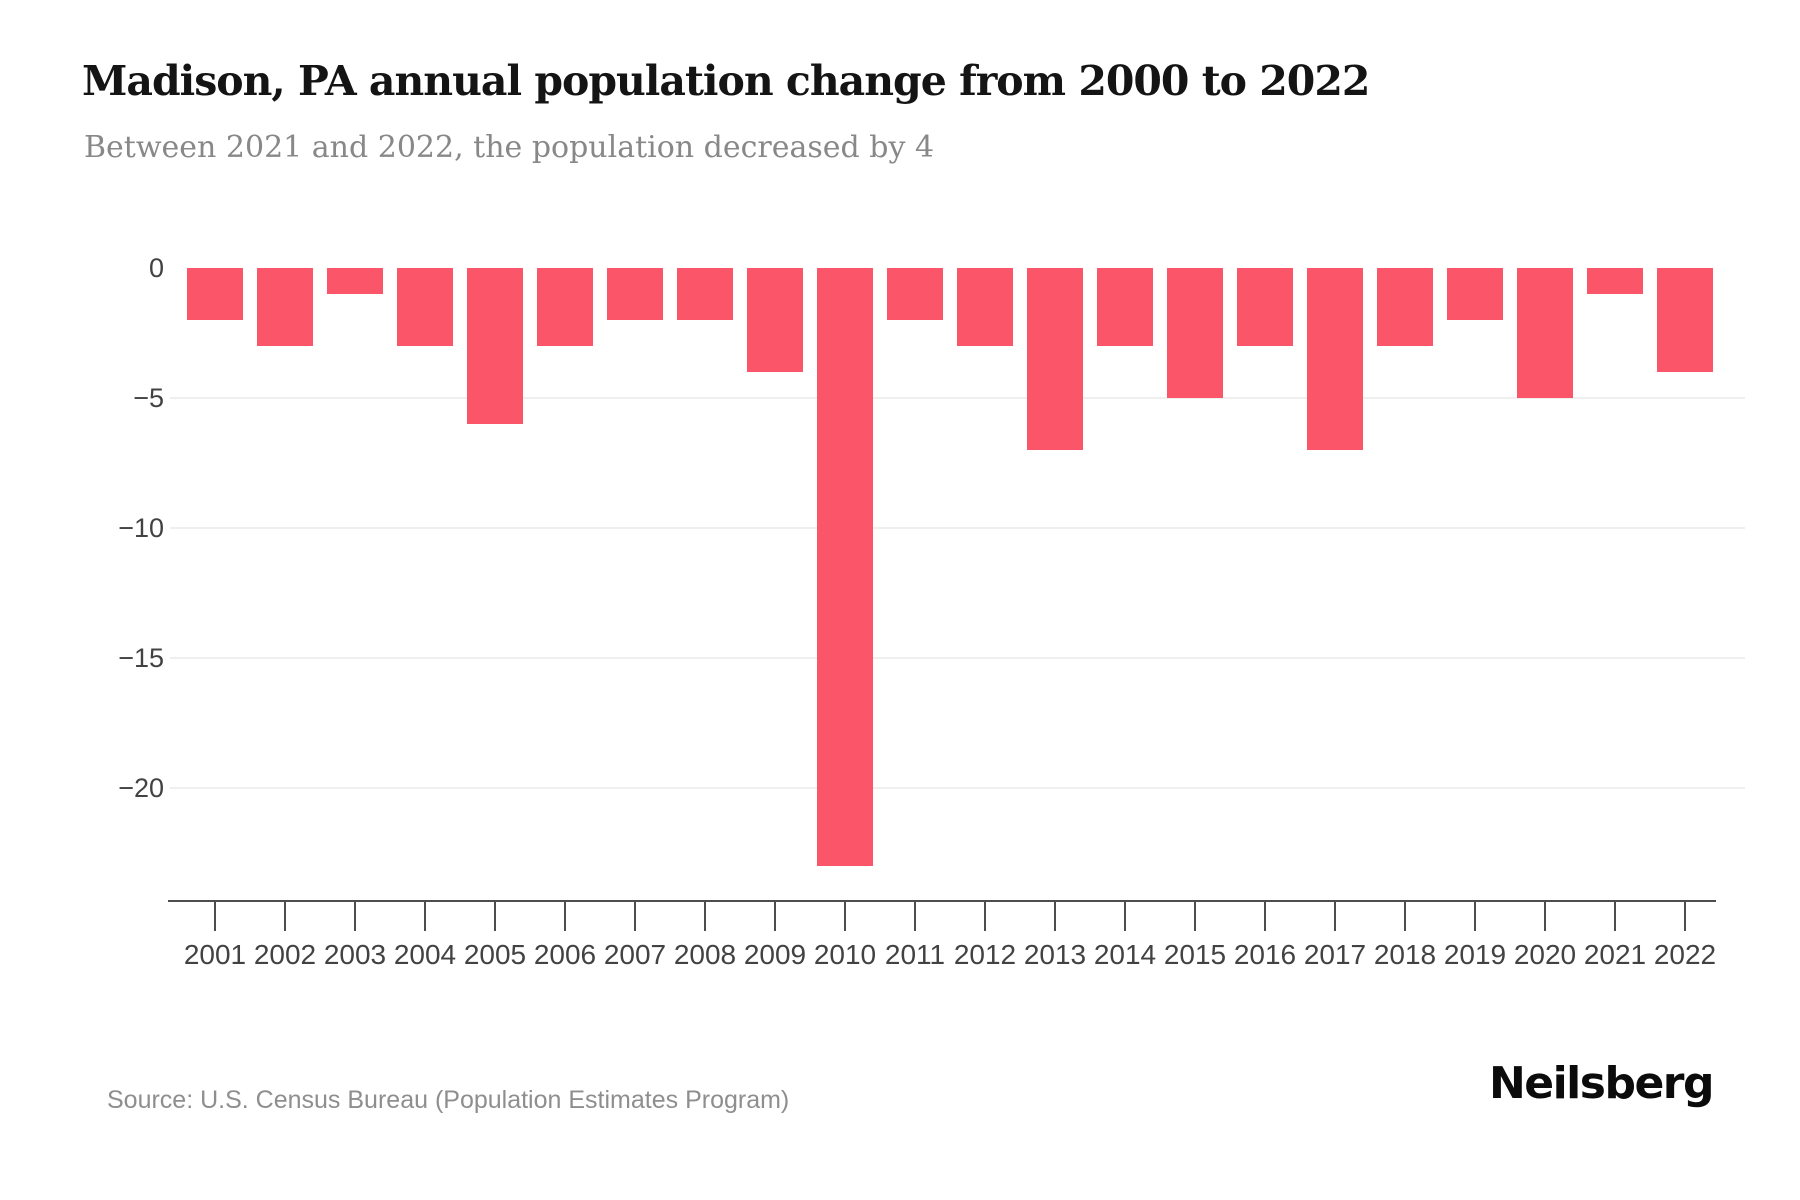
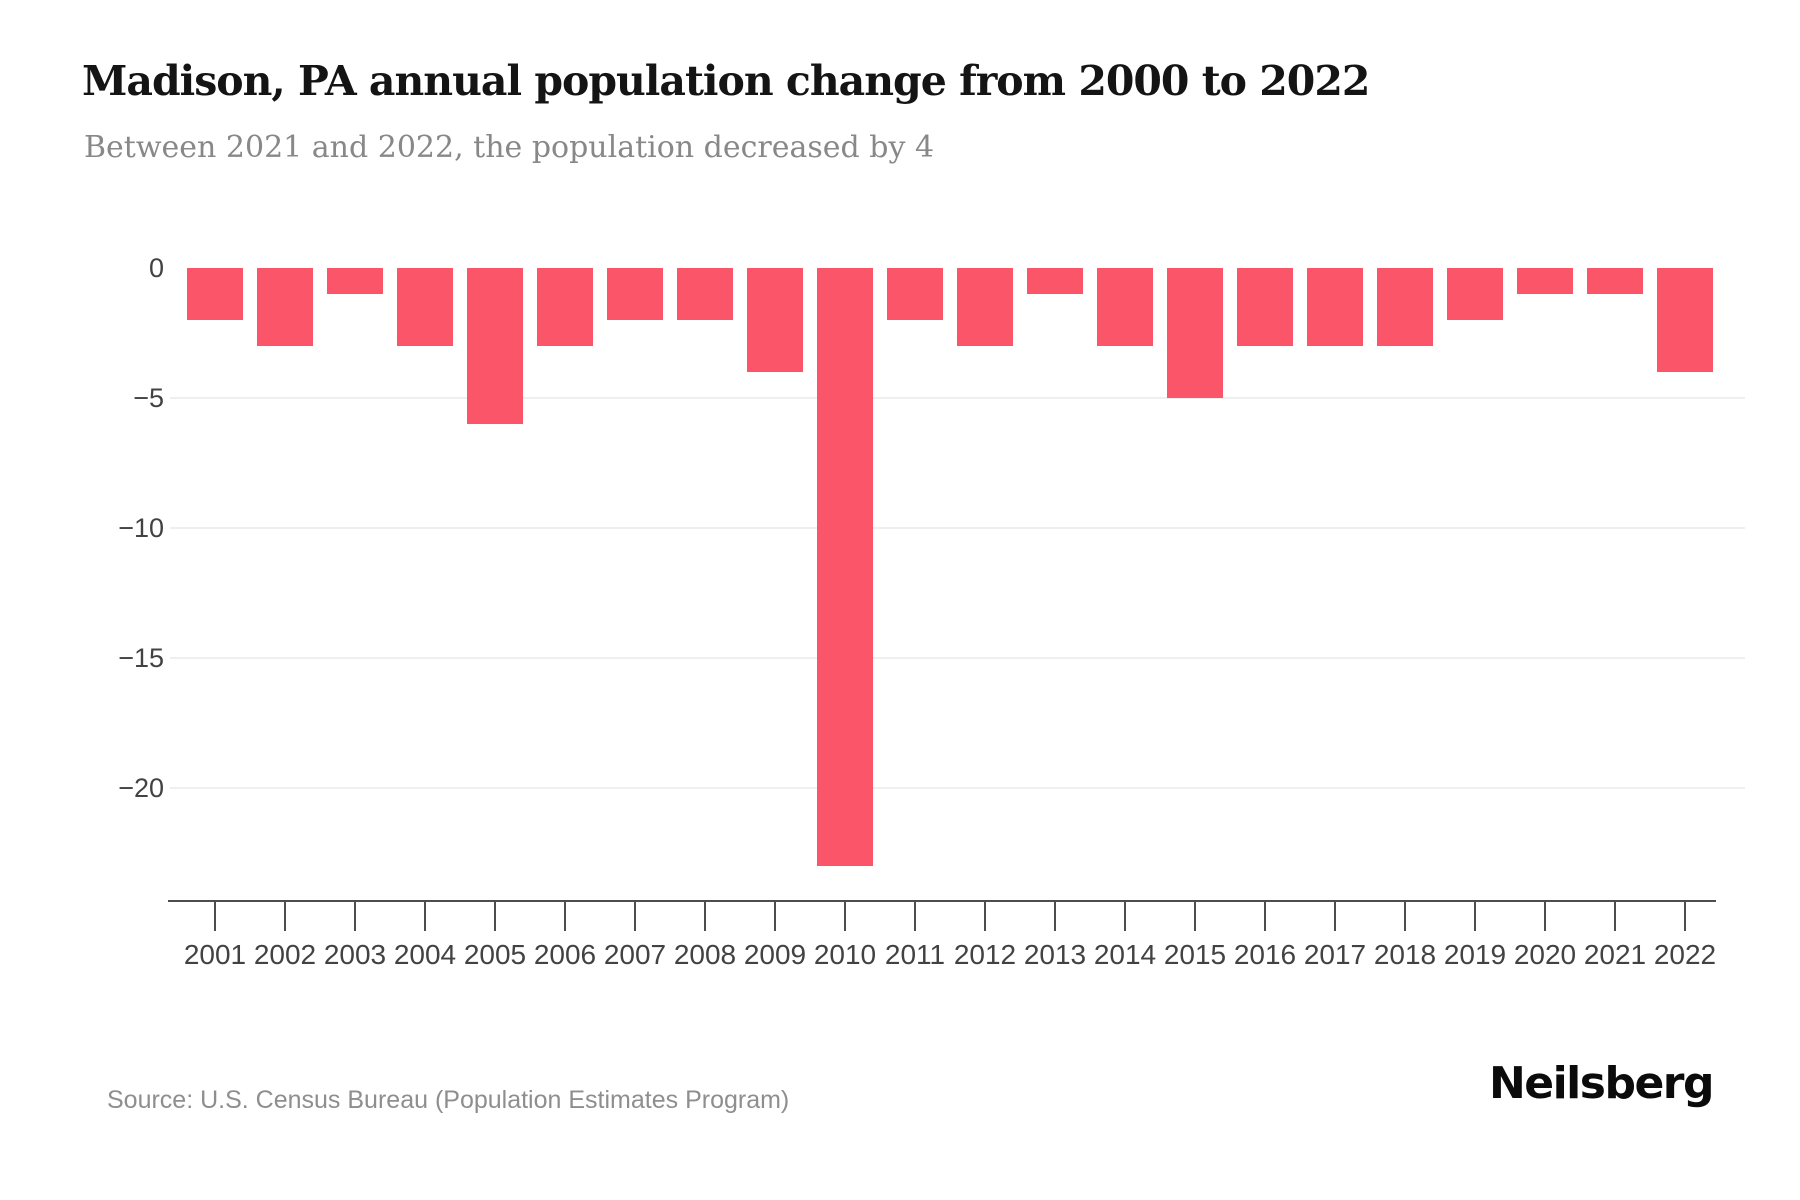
2013: -7 -> -1
2017: -7 -> -3
2020: -5 -> -1
